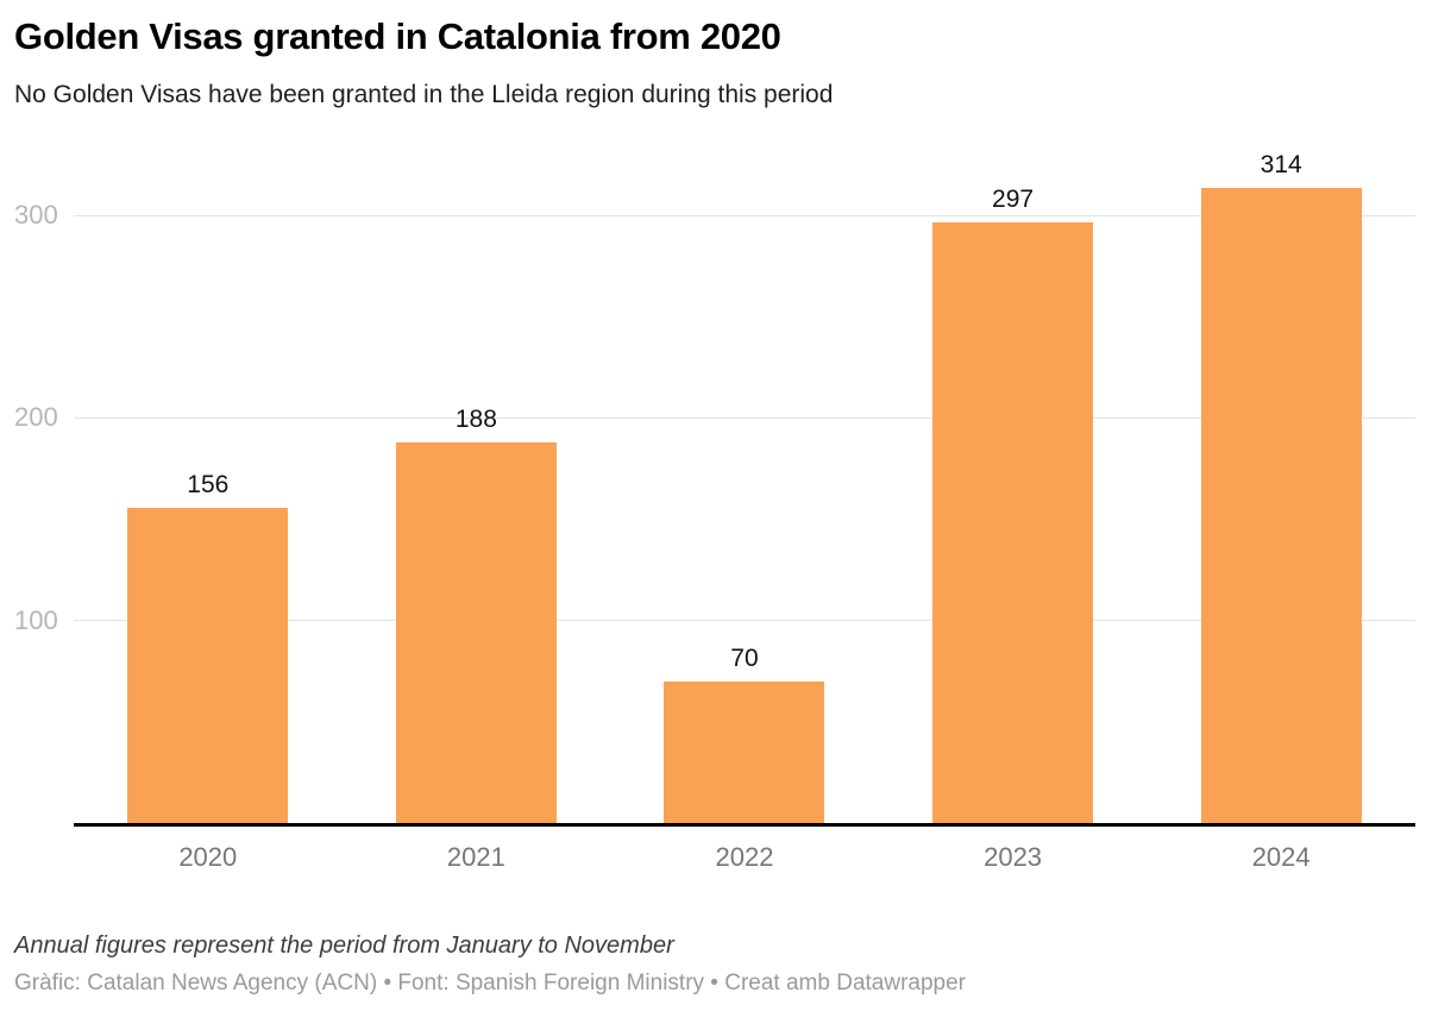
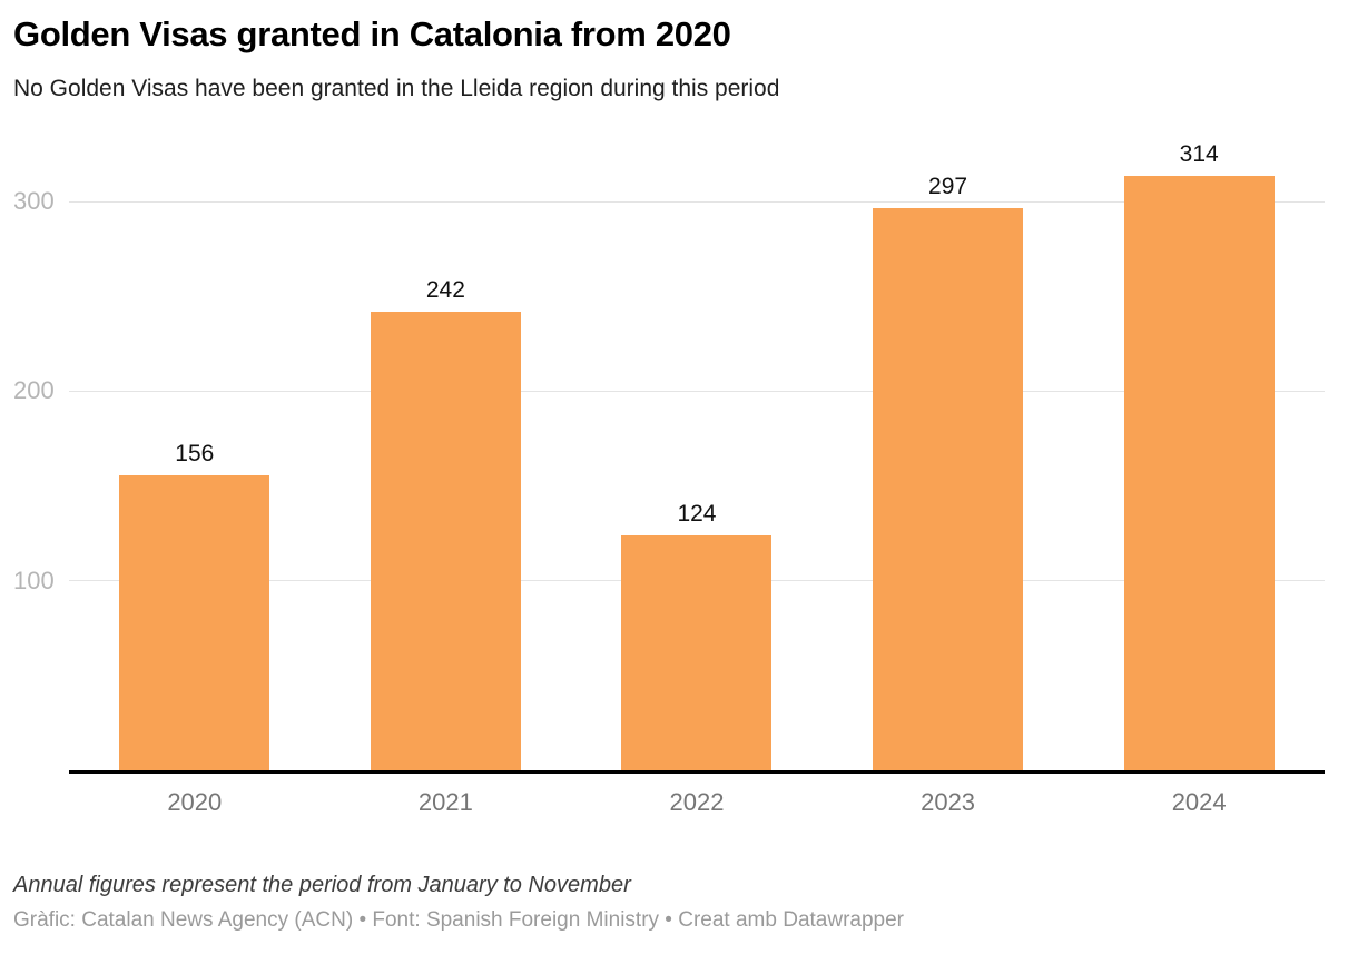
2021: 188 -> 242
2022: 70 -> 124
